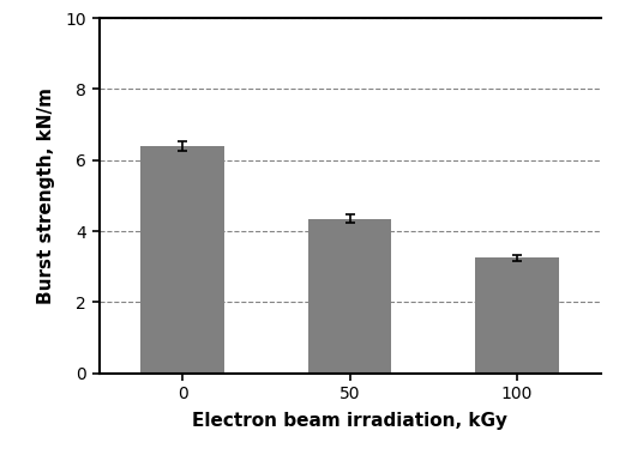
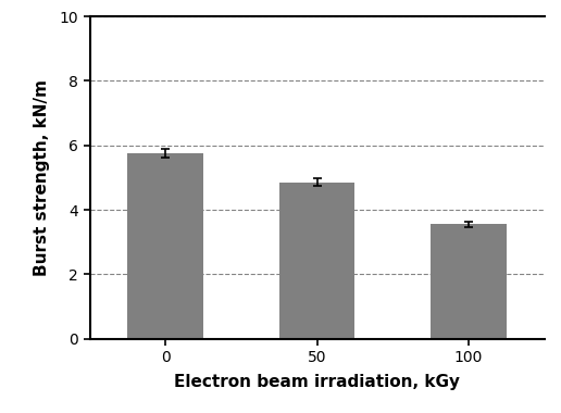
0: 6.40 -> 5.75
50: 4.35 -> 4.85
100: 3.25 -> 3.55
